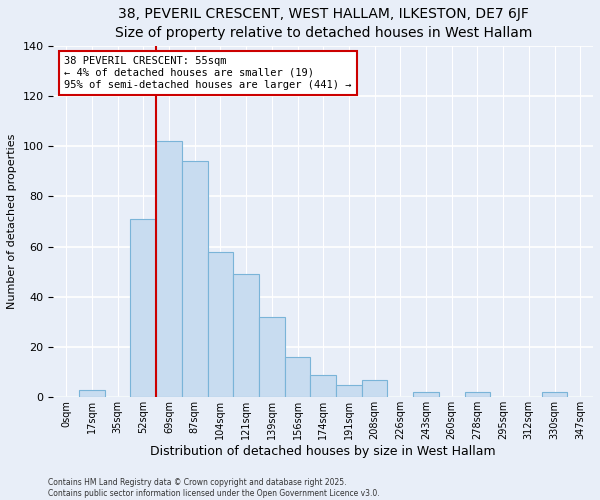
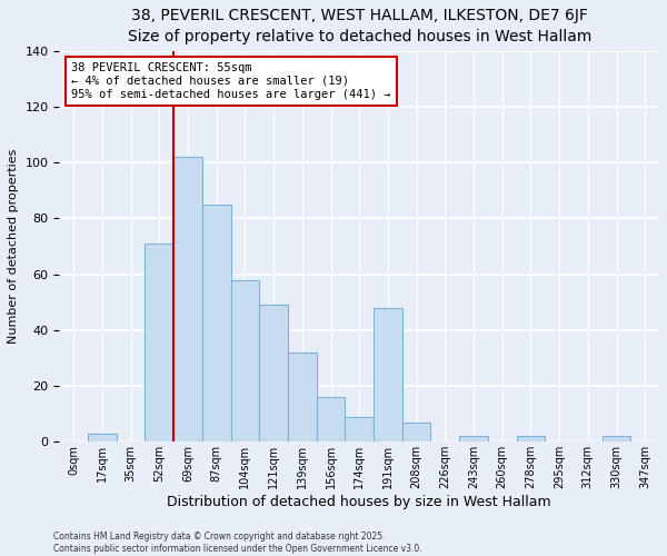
87sqm: 94 -> 85
191sqm: 5 -> 48
